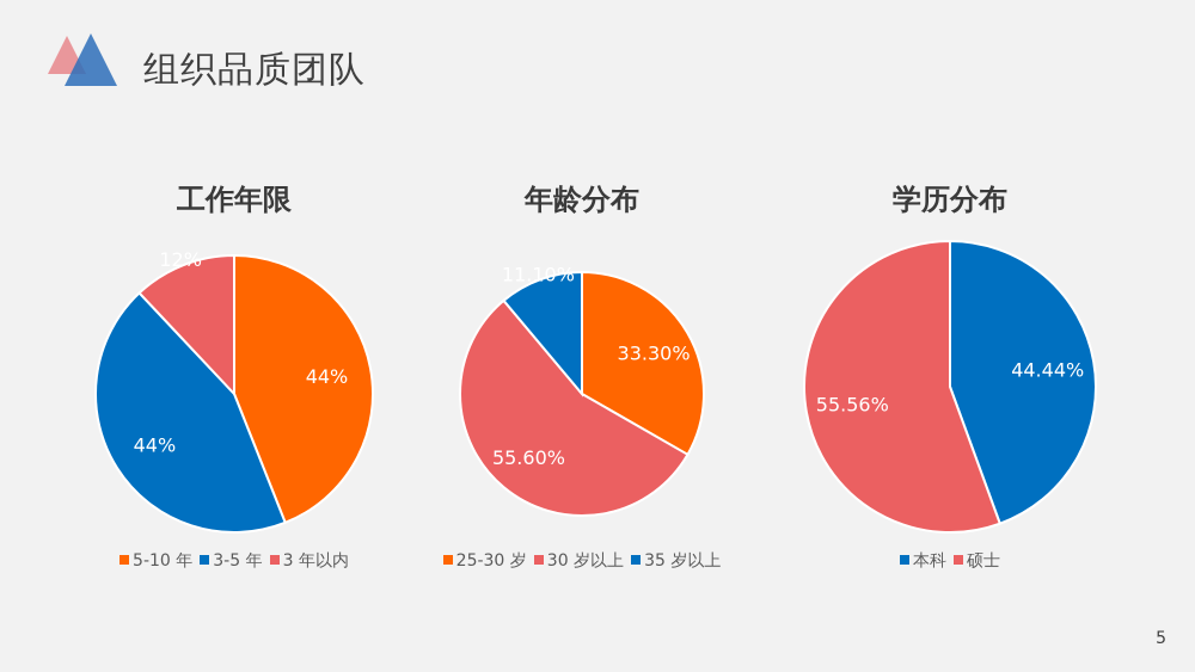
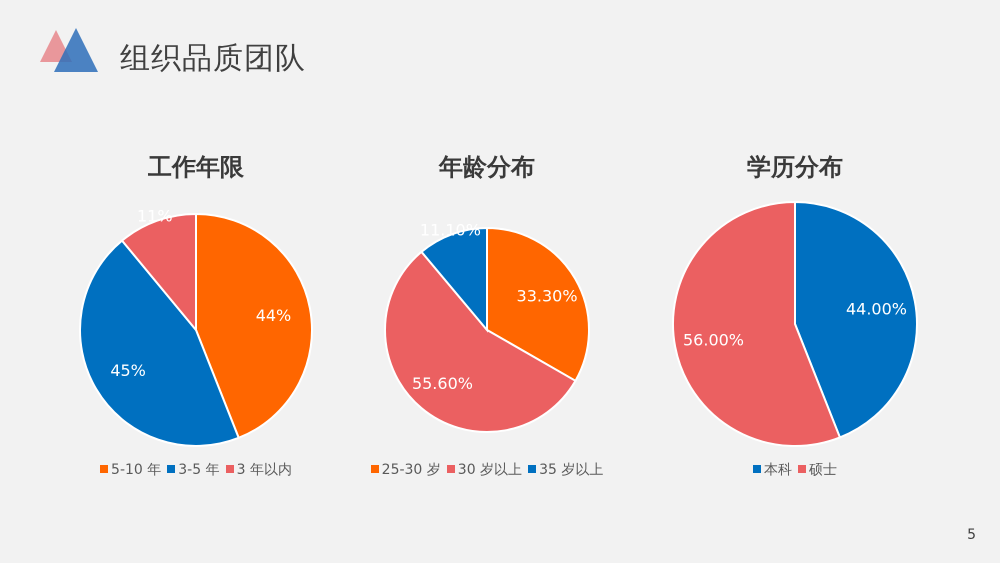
工作年限/3-5 年: 44% -> 45%
工作年限/3 年以内: 12% -> 11%
学历分布/本科: 44.44% -> 44.00%
学历分布/硕士: 55.56% -> 56.00%
